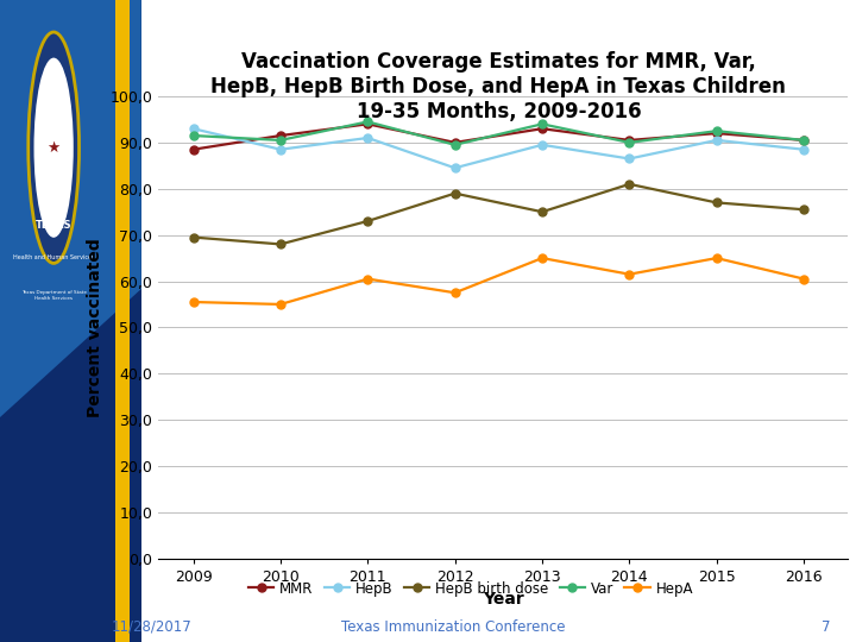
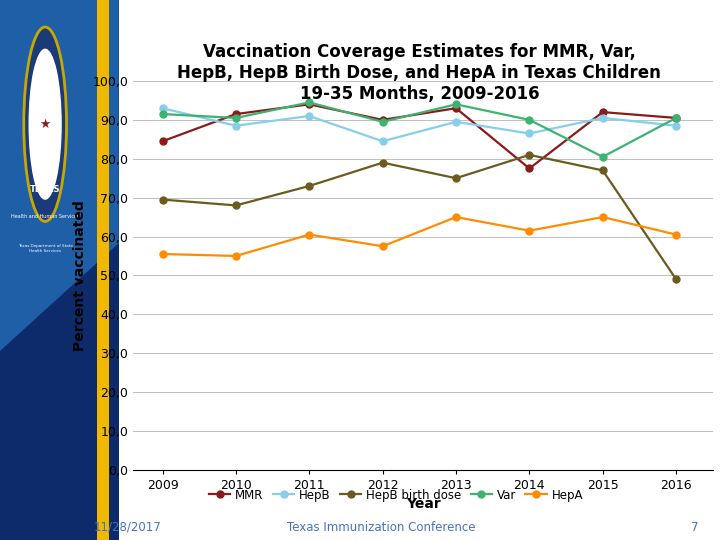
MMR/2009: 88,5 -> 84,5
MMR/2014: 90,5 -> 77,5
Var/2015: 92,5 -> 80,5
HepB birth dose/2016: 75,5 -> 49,0
